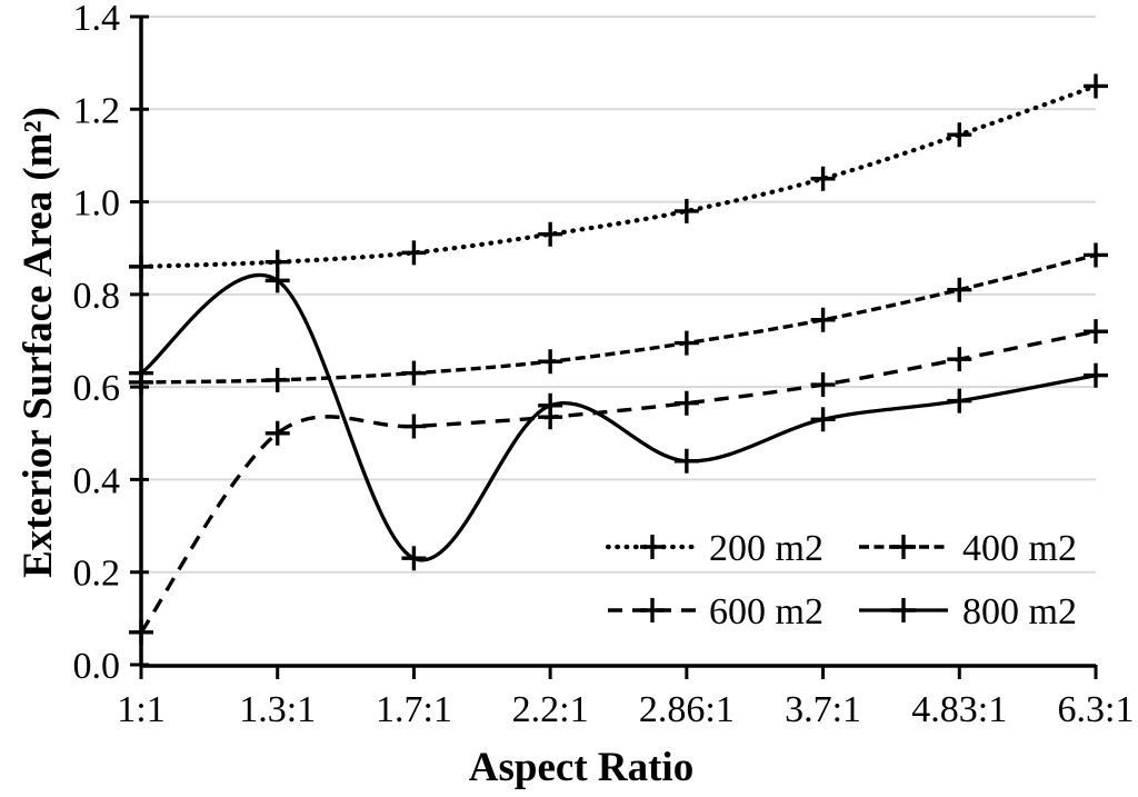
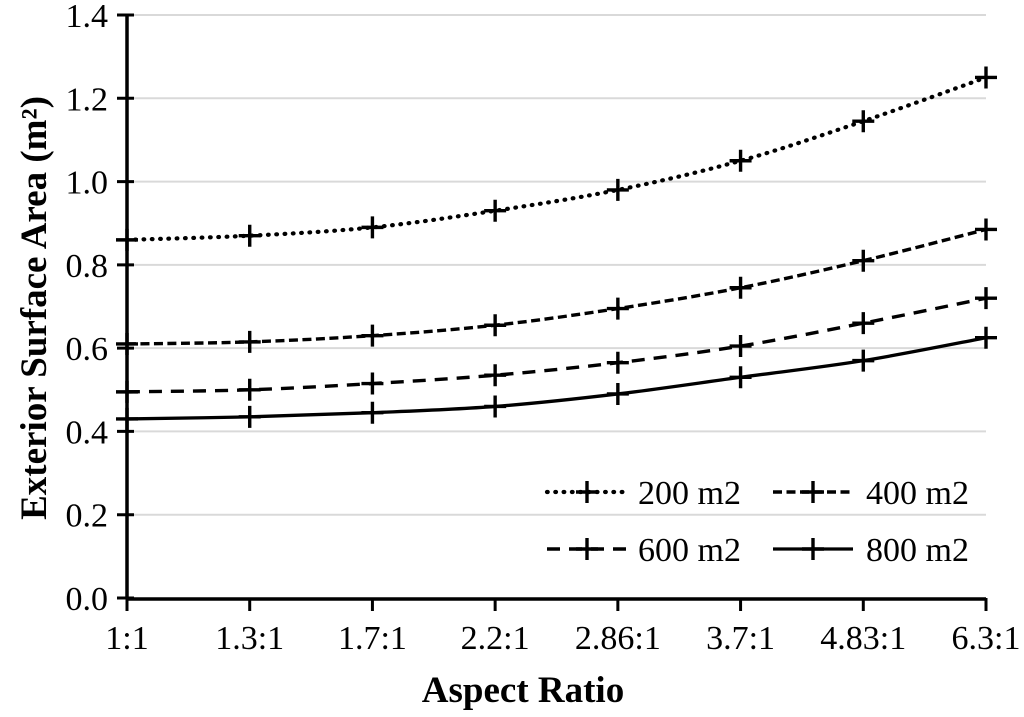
600 m2/1:1: 0.07 -> 0.49
800 m2/1:1: 0.63 -> 0.43
800 m2/1.3:1: 0.83 -> 0.43
800 m2/1.7:1: 0.23 -> 0.45
800 m2/2.2:1: 0.56 -> 0.46
800 m2/2.86:1: 0.44 -> 0.49
